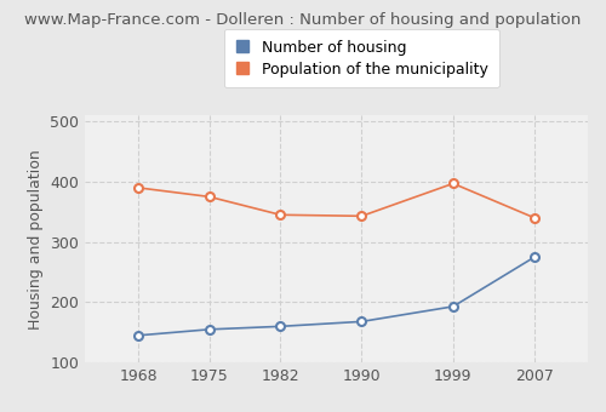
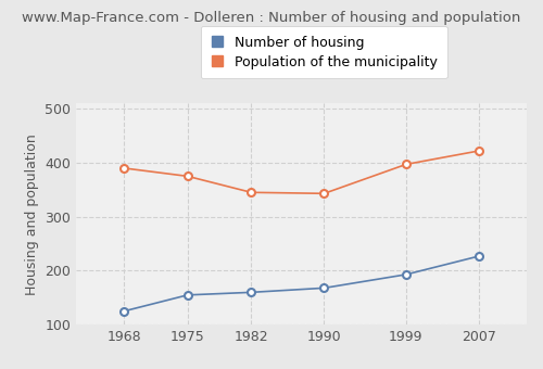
Number of housing/1968: 145 -> 125
Number of housing/2007: 275 -> 227
Population of the municipality/2007: 340 -> 422
